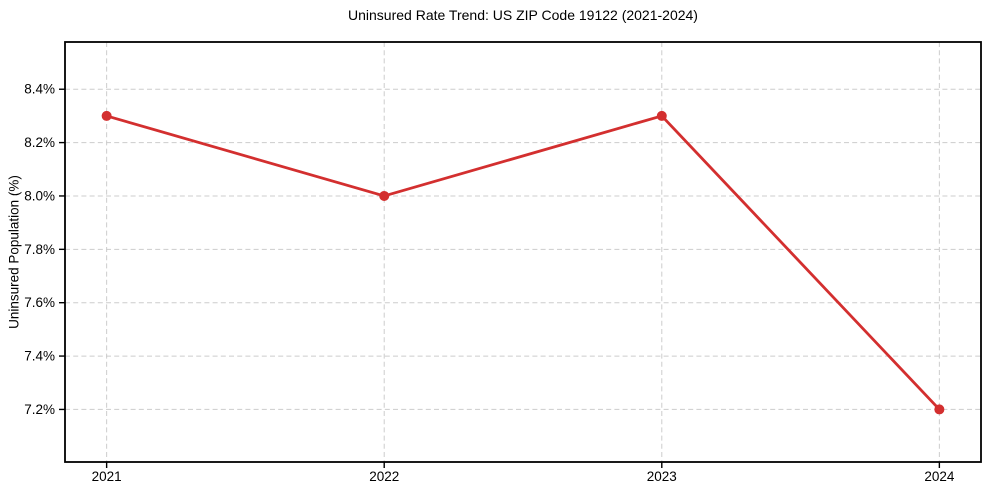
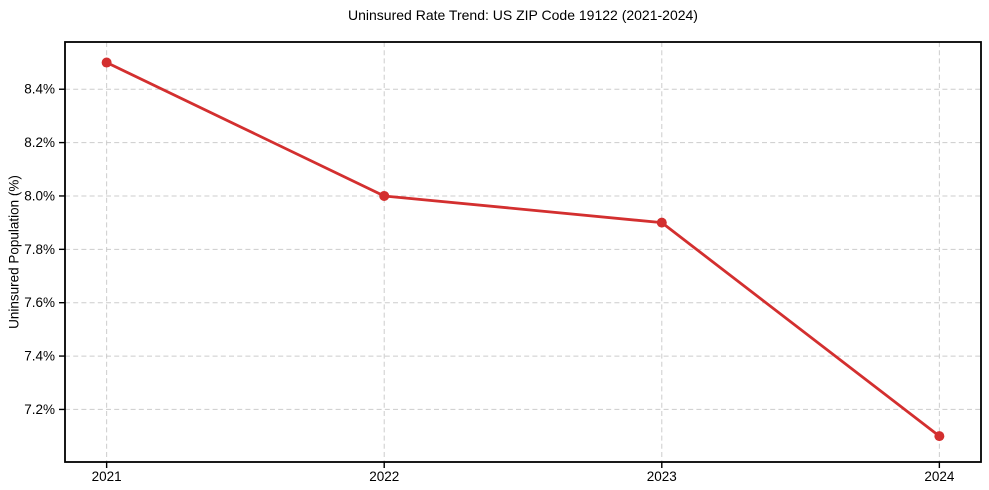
2021: 8.3% -> 8.5%
2023: 8.3% -> 7.9%
2024: 7.2% -> 7.1%
